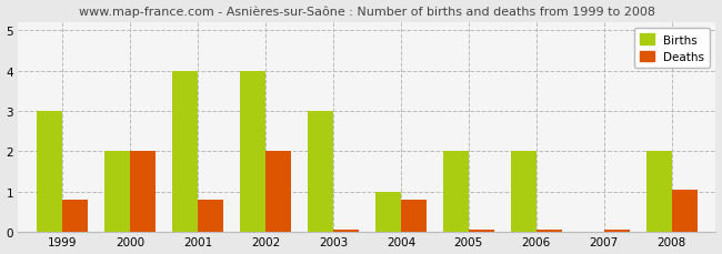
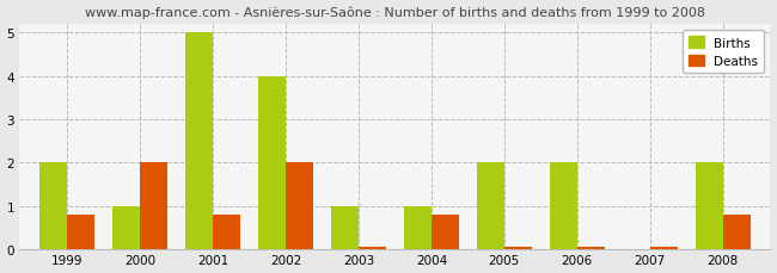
Births/1999: 3 -> 2
Births/2000: 2 -> 1
Births/2001: 4 -> 5
Births/2003: 3 -> 1
Deaths/2008: 1.05 -> 0.80
